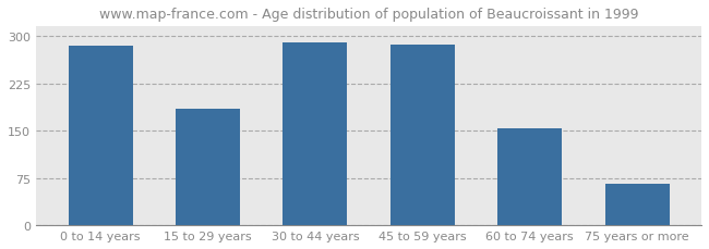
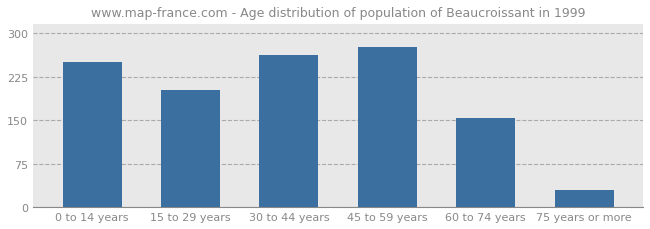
0 to 14 years: 284 -> 250
15 to 29 years: 185 -> 202
30 to 44 years: 290 -> 262
45 to 59 years: 287 -> 276
75 years or more: 65 -> 30
